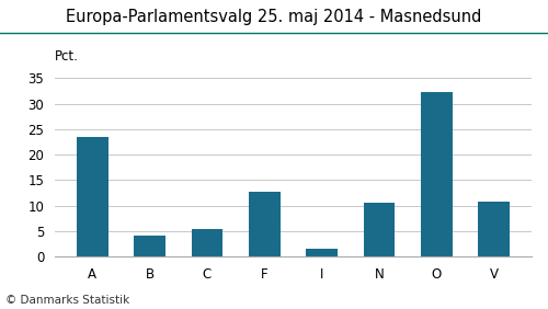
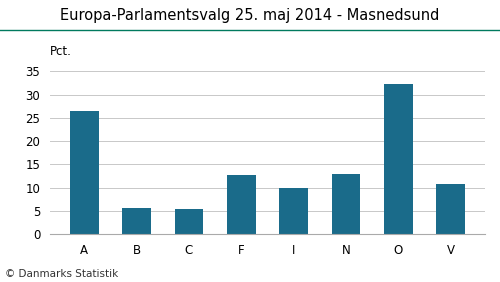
A: 23.5 -> 26.5
B: 4.0 -> 5.5
I: 1.5 -> 10.0
N: 10.5 -> 13.0
